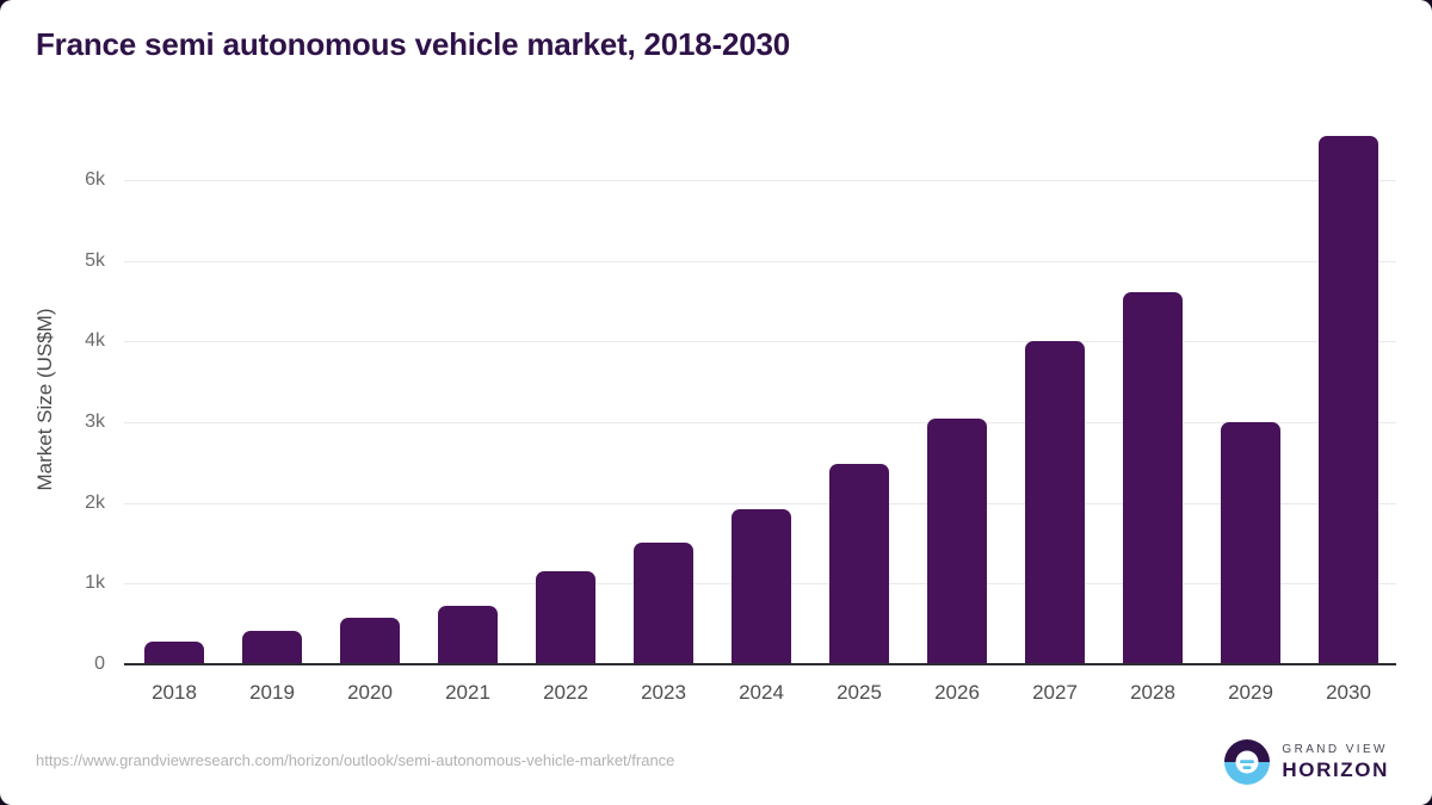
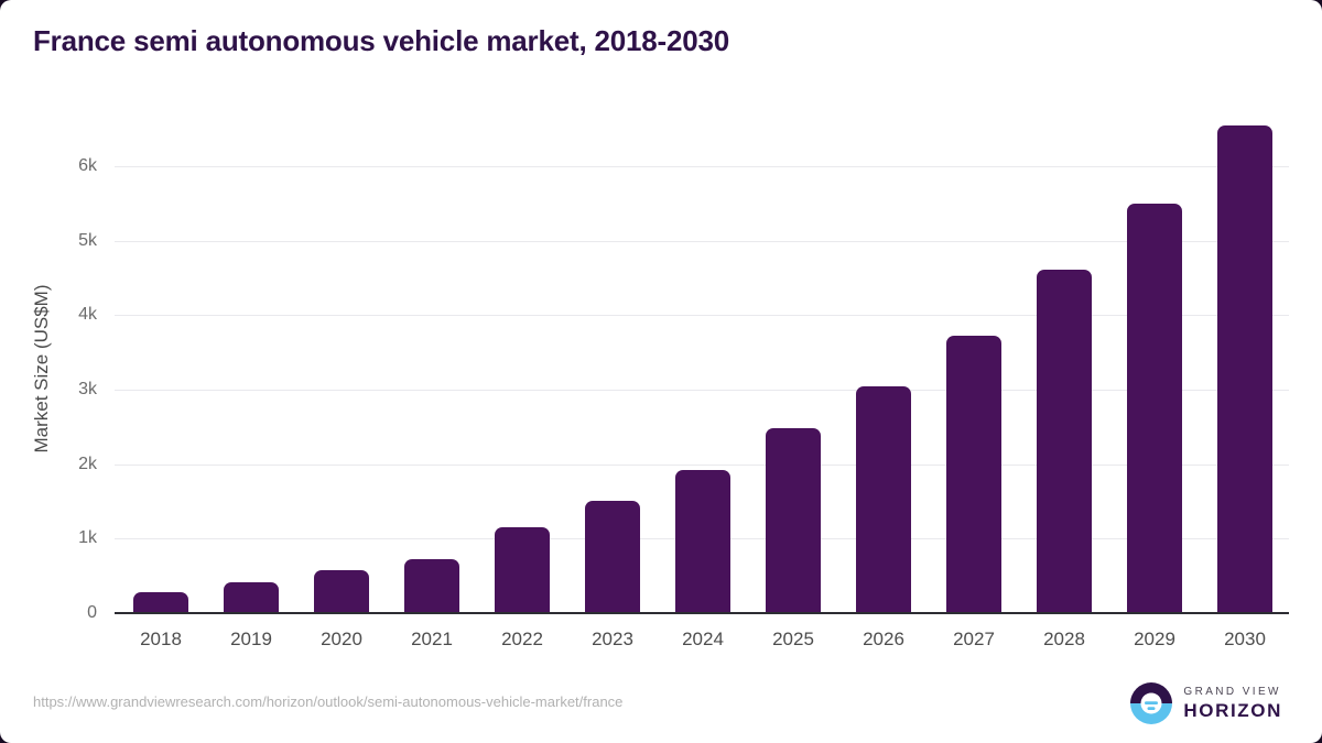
2027: 4.0k -> 3.7k
2029: 3.0k -> 5.5k
